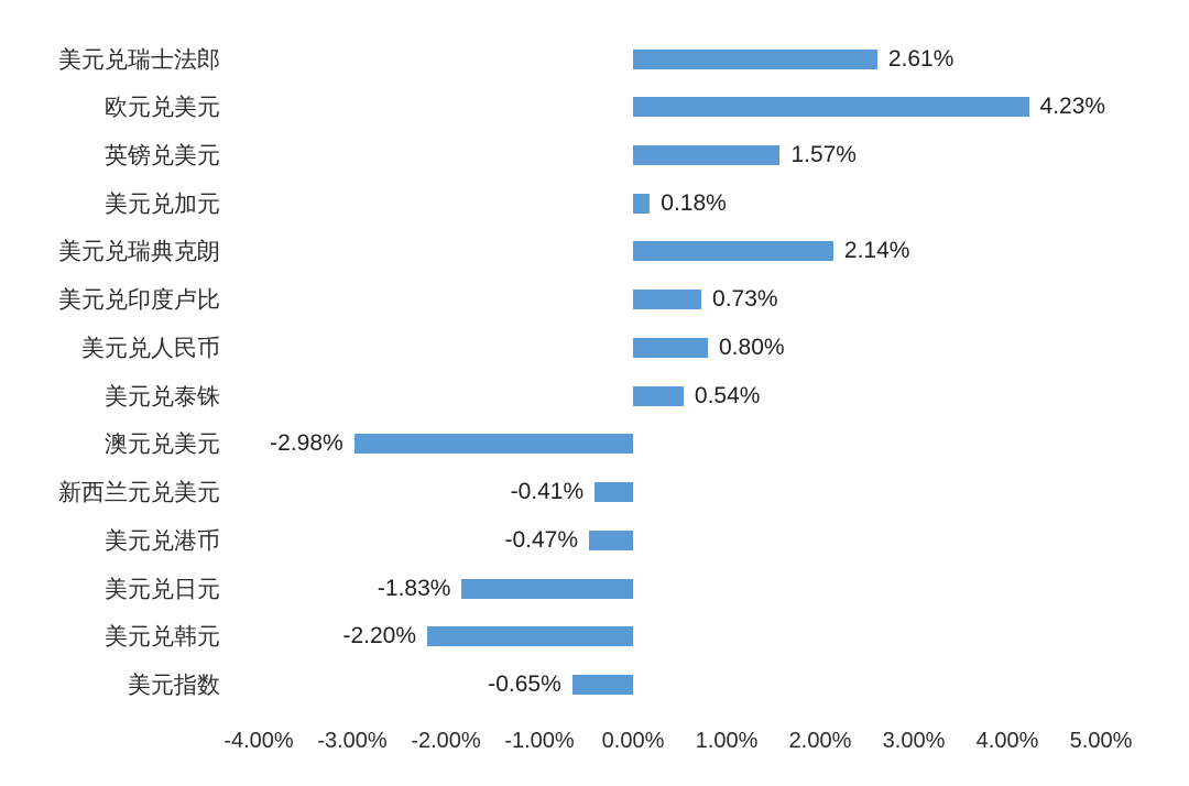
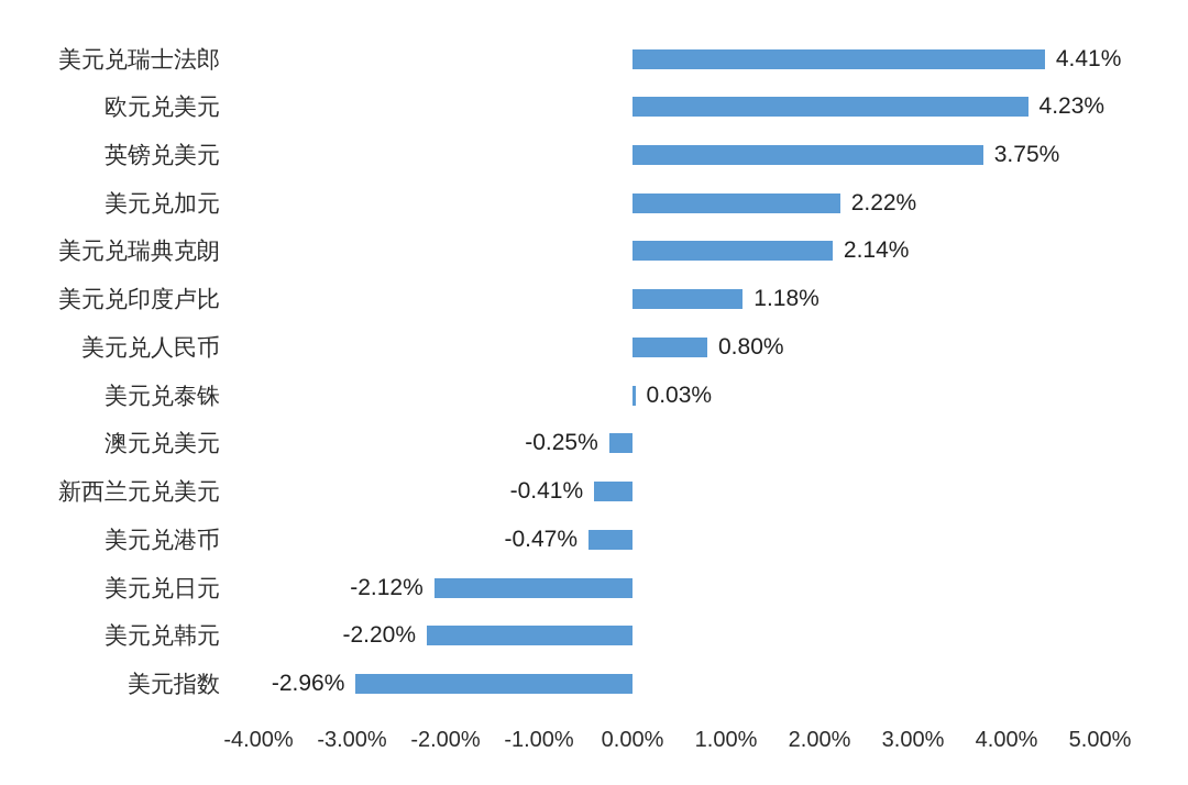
美元兑瑞士法郎: 2.61% -> 4.41%
英镑兑美元: 1.57% -> 3.75%
美元兑加元: 0.18% -> 2.22%
美元兑印度卢比: 0.73% -> 1.18%
美元兑泰铢: 0.54% -> 0.03%
澳元兑美元: -2.98% -> -0.25%
美元兑日元: -1.83% -> -2.12%
美元指数: -0.65% -> -2.96%
